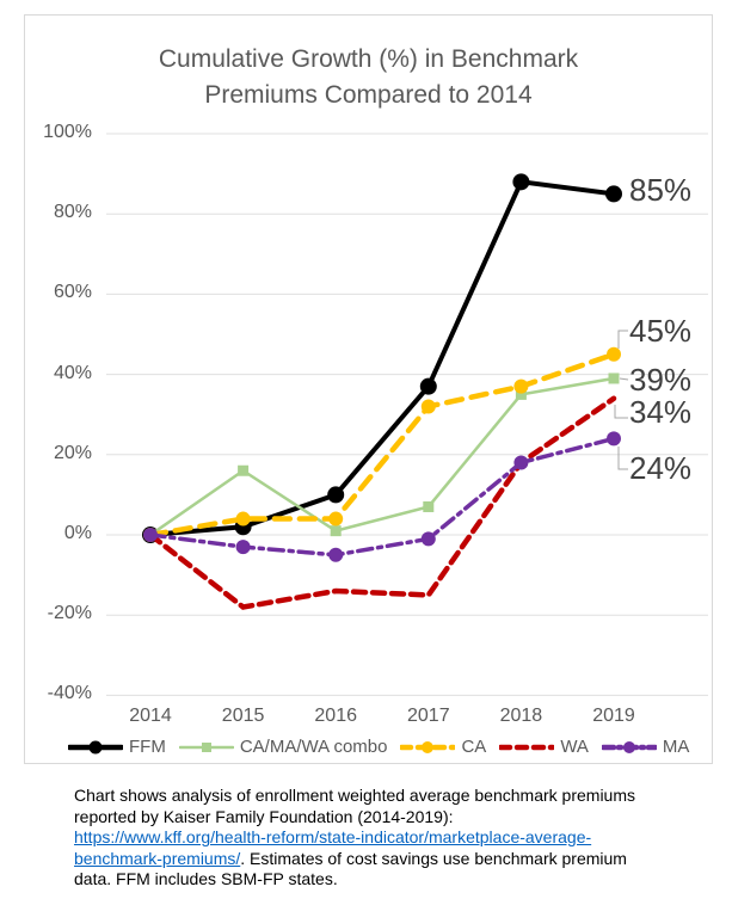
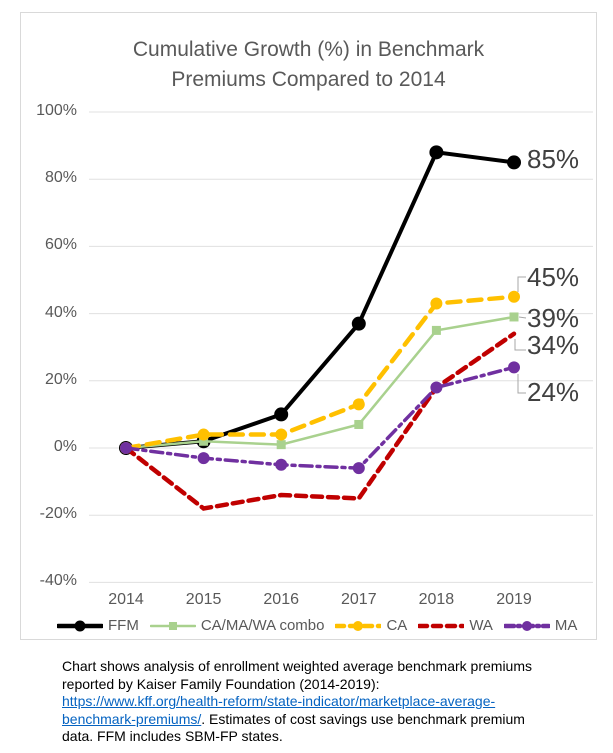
CA/MA/WA combo/2015: 16% -> 2%
CA/2017: 32% -> 13%
MA/2017: -1% -> -6%
CA/2018: 37% -> 43%
